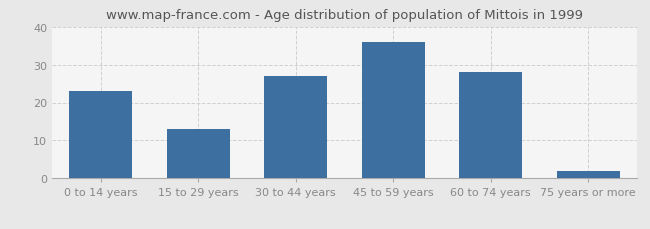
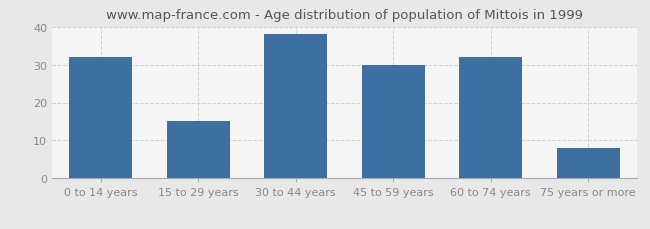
0 to 14 years: 23 -> 32
15 to 29 years: 13 -> 15
30 to 44 years: 27 -> 38
45 to 59 years: 36 -> 30
60 to 74 years: 28 -> 32
75 years or more: 2 -> 8
